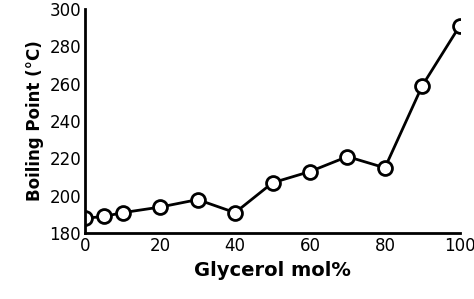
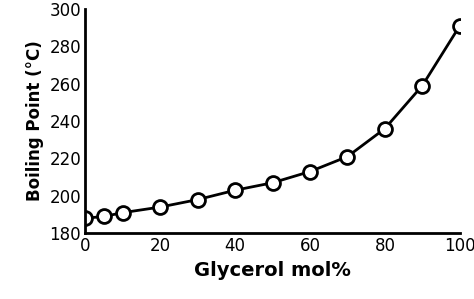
40: 191 -> 203
80: 215 -> 236
